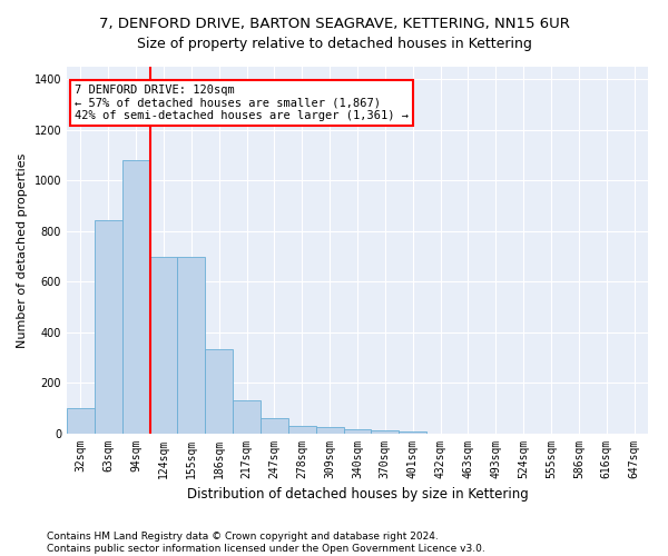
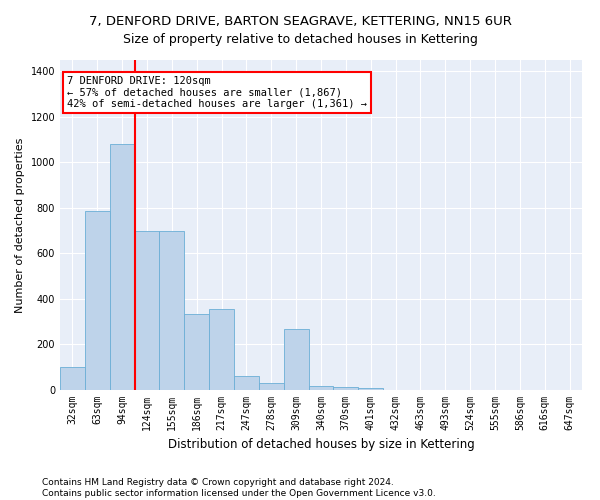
63sqm: 843 -> 785
217sqm: 130 -> 355
309sqm: 26 -> 270
